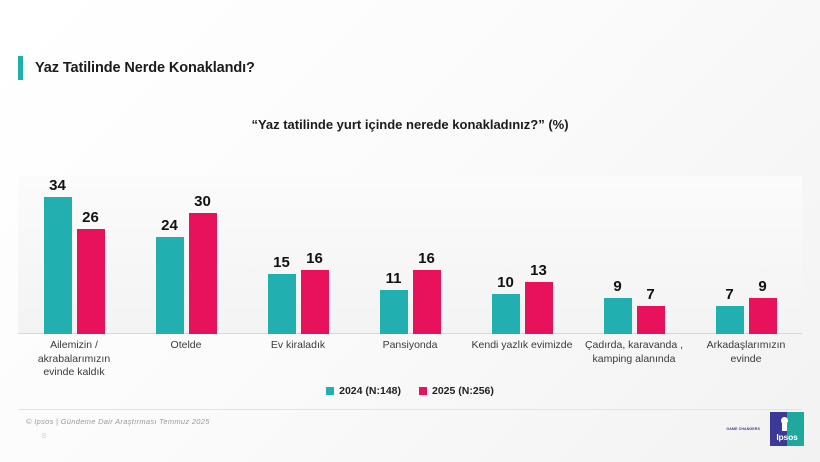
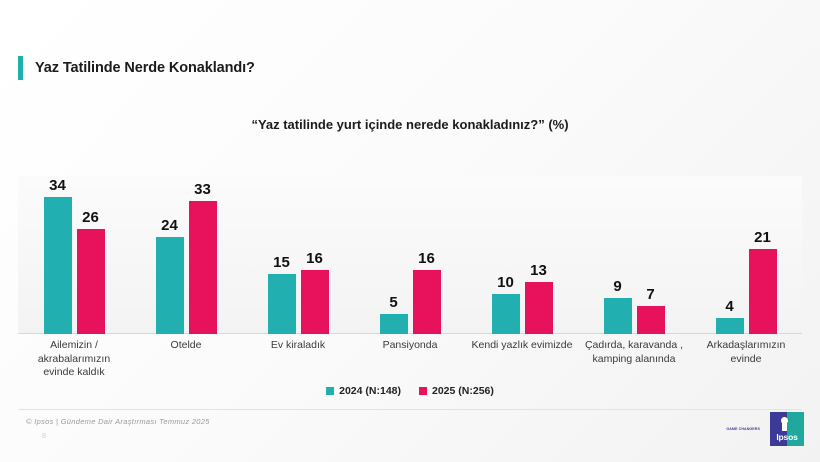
2025 (N:256)/Otelde: 30 -> 33
2024 (N:148)/Pansiyonda: 11 -> 5
2024 (N:148)/Arkadaşlarımızın evinde: 7 -> 4
2025 (N:256)/Arkadaşlarımızın evinde: 9 -> 21
